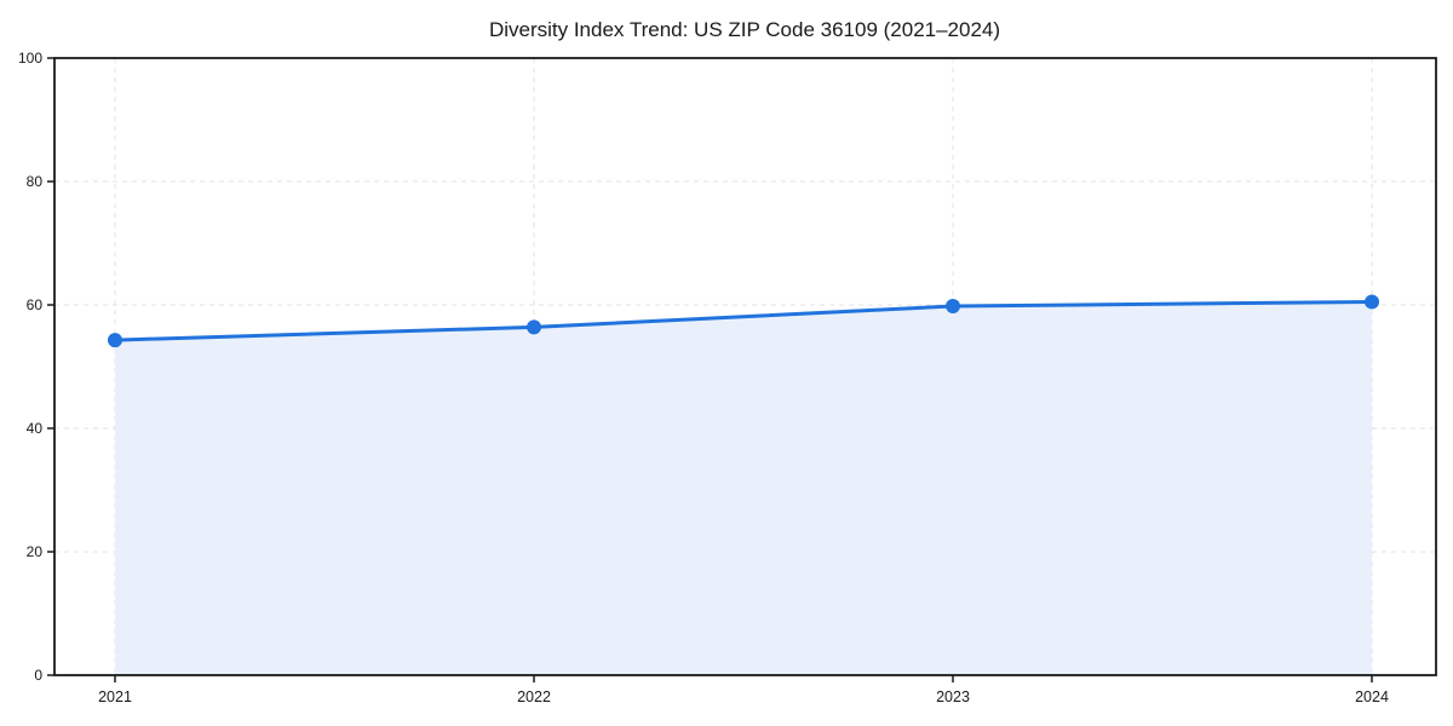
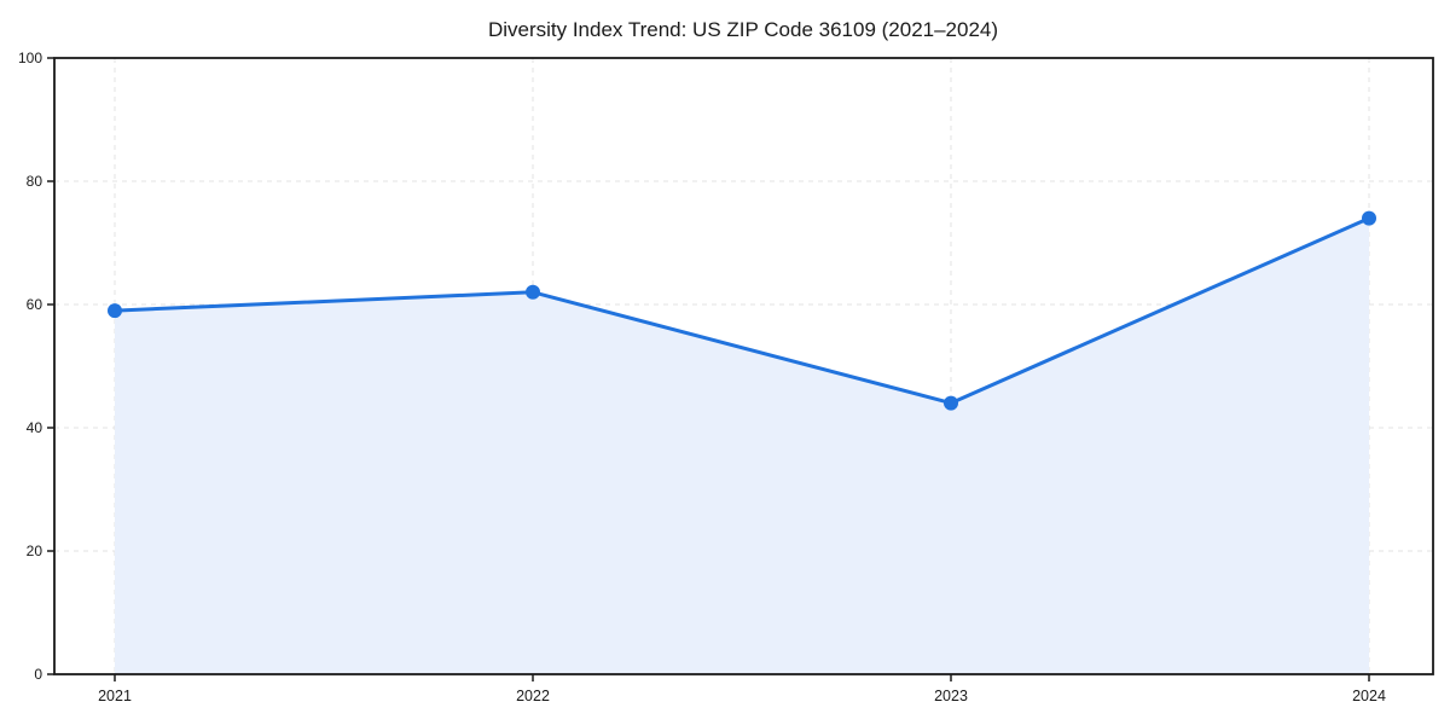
2021: 54 -> 59
2022: 56 -> 62
2023: 60 -> 44
2024: 60 -> 74
